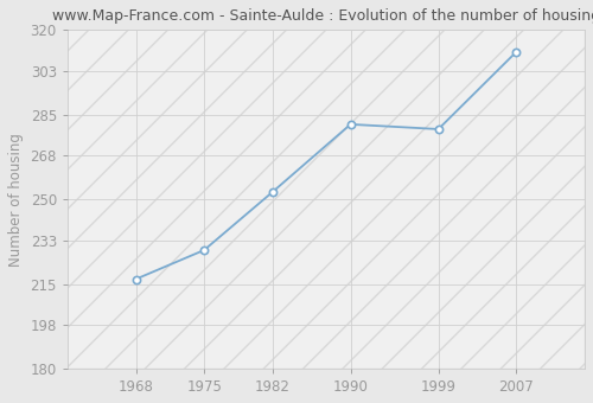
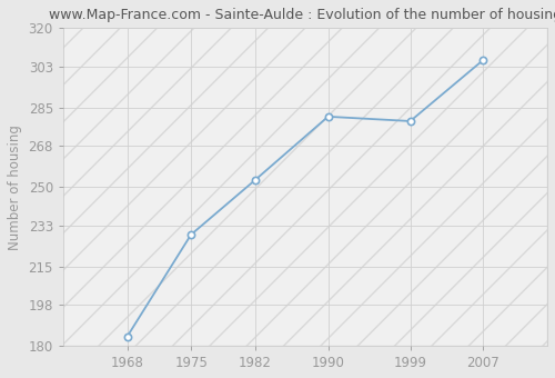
1968: 217 -> 184
2007: 311 -> 306
